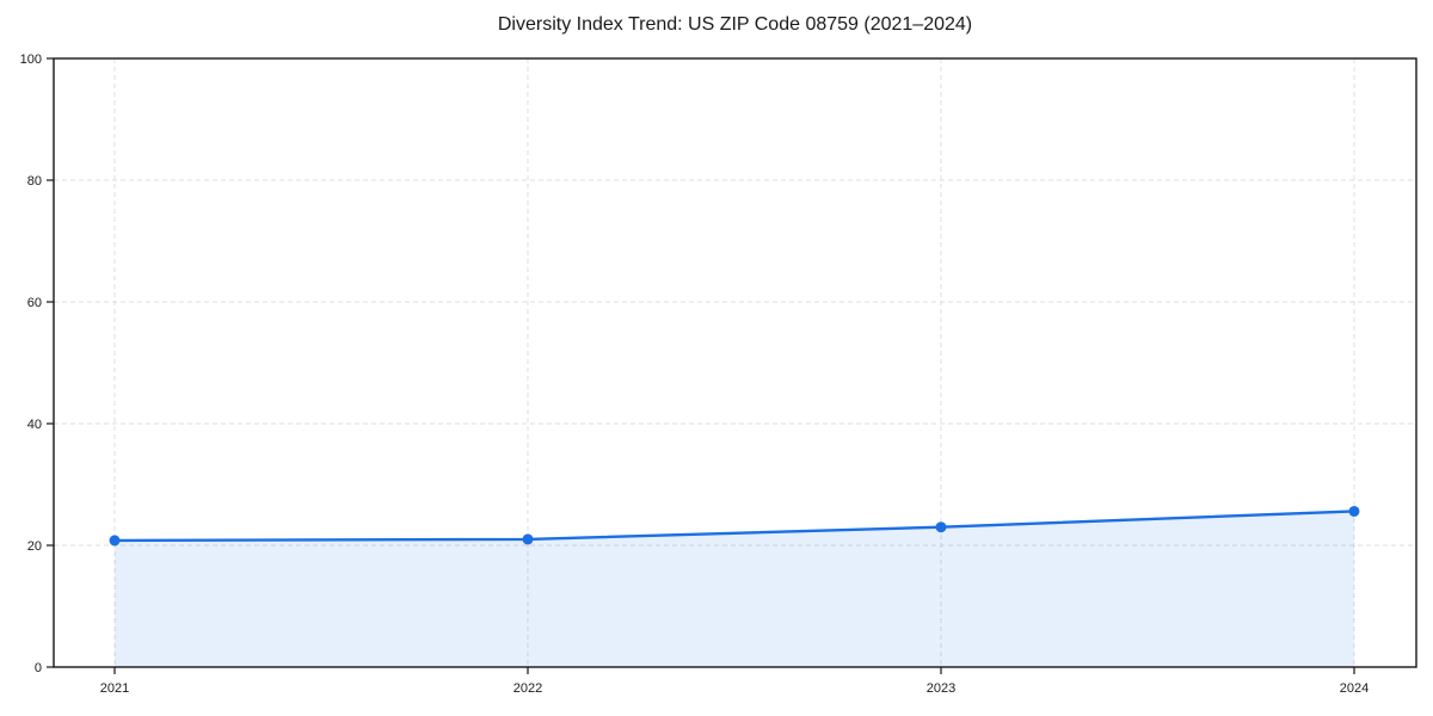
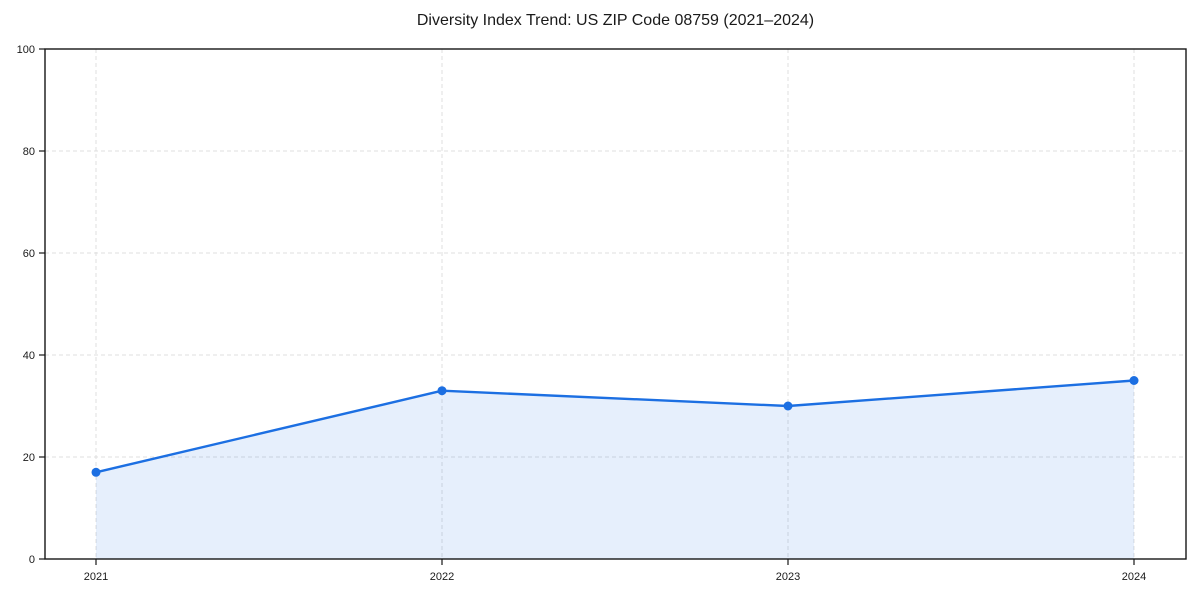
2021: 21 -> 17
2022: 21 -> 33
2023: 23 -> 30
2024: 26 -> 35
